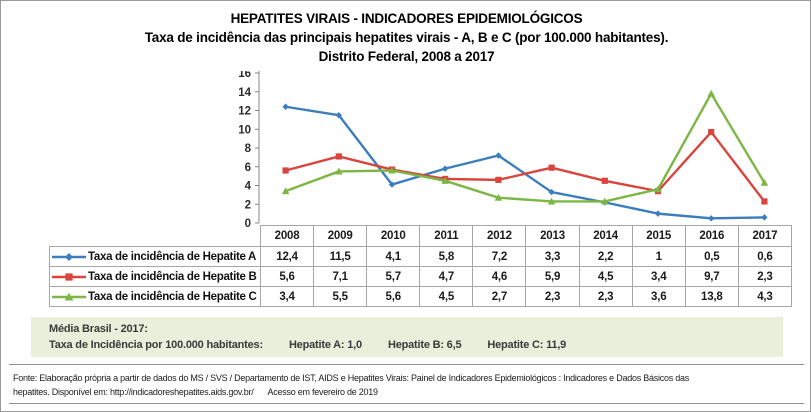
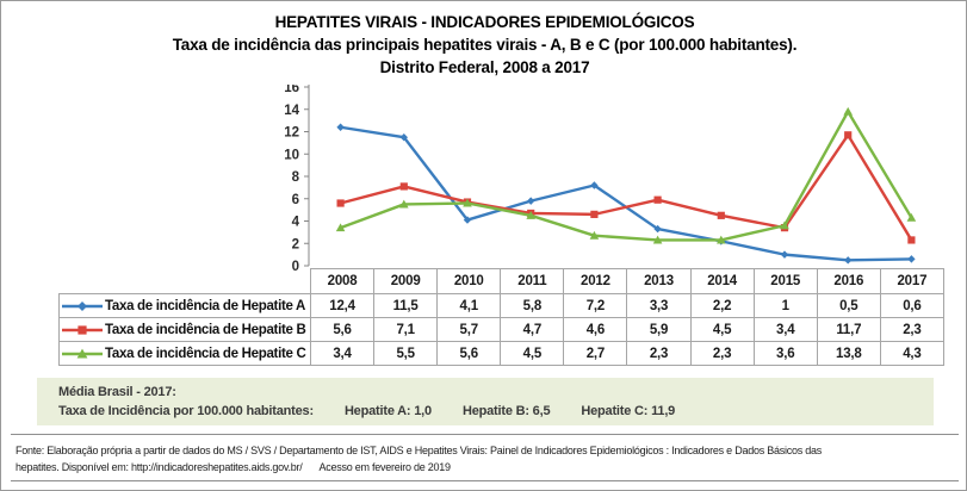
Taxa de incidência de Hepatite B/2016: 9,7 -> 11,7
